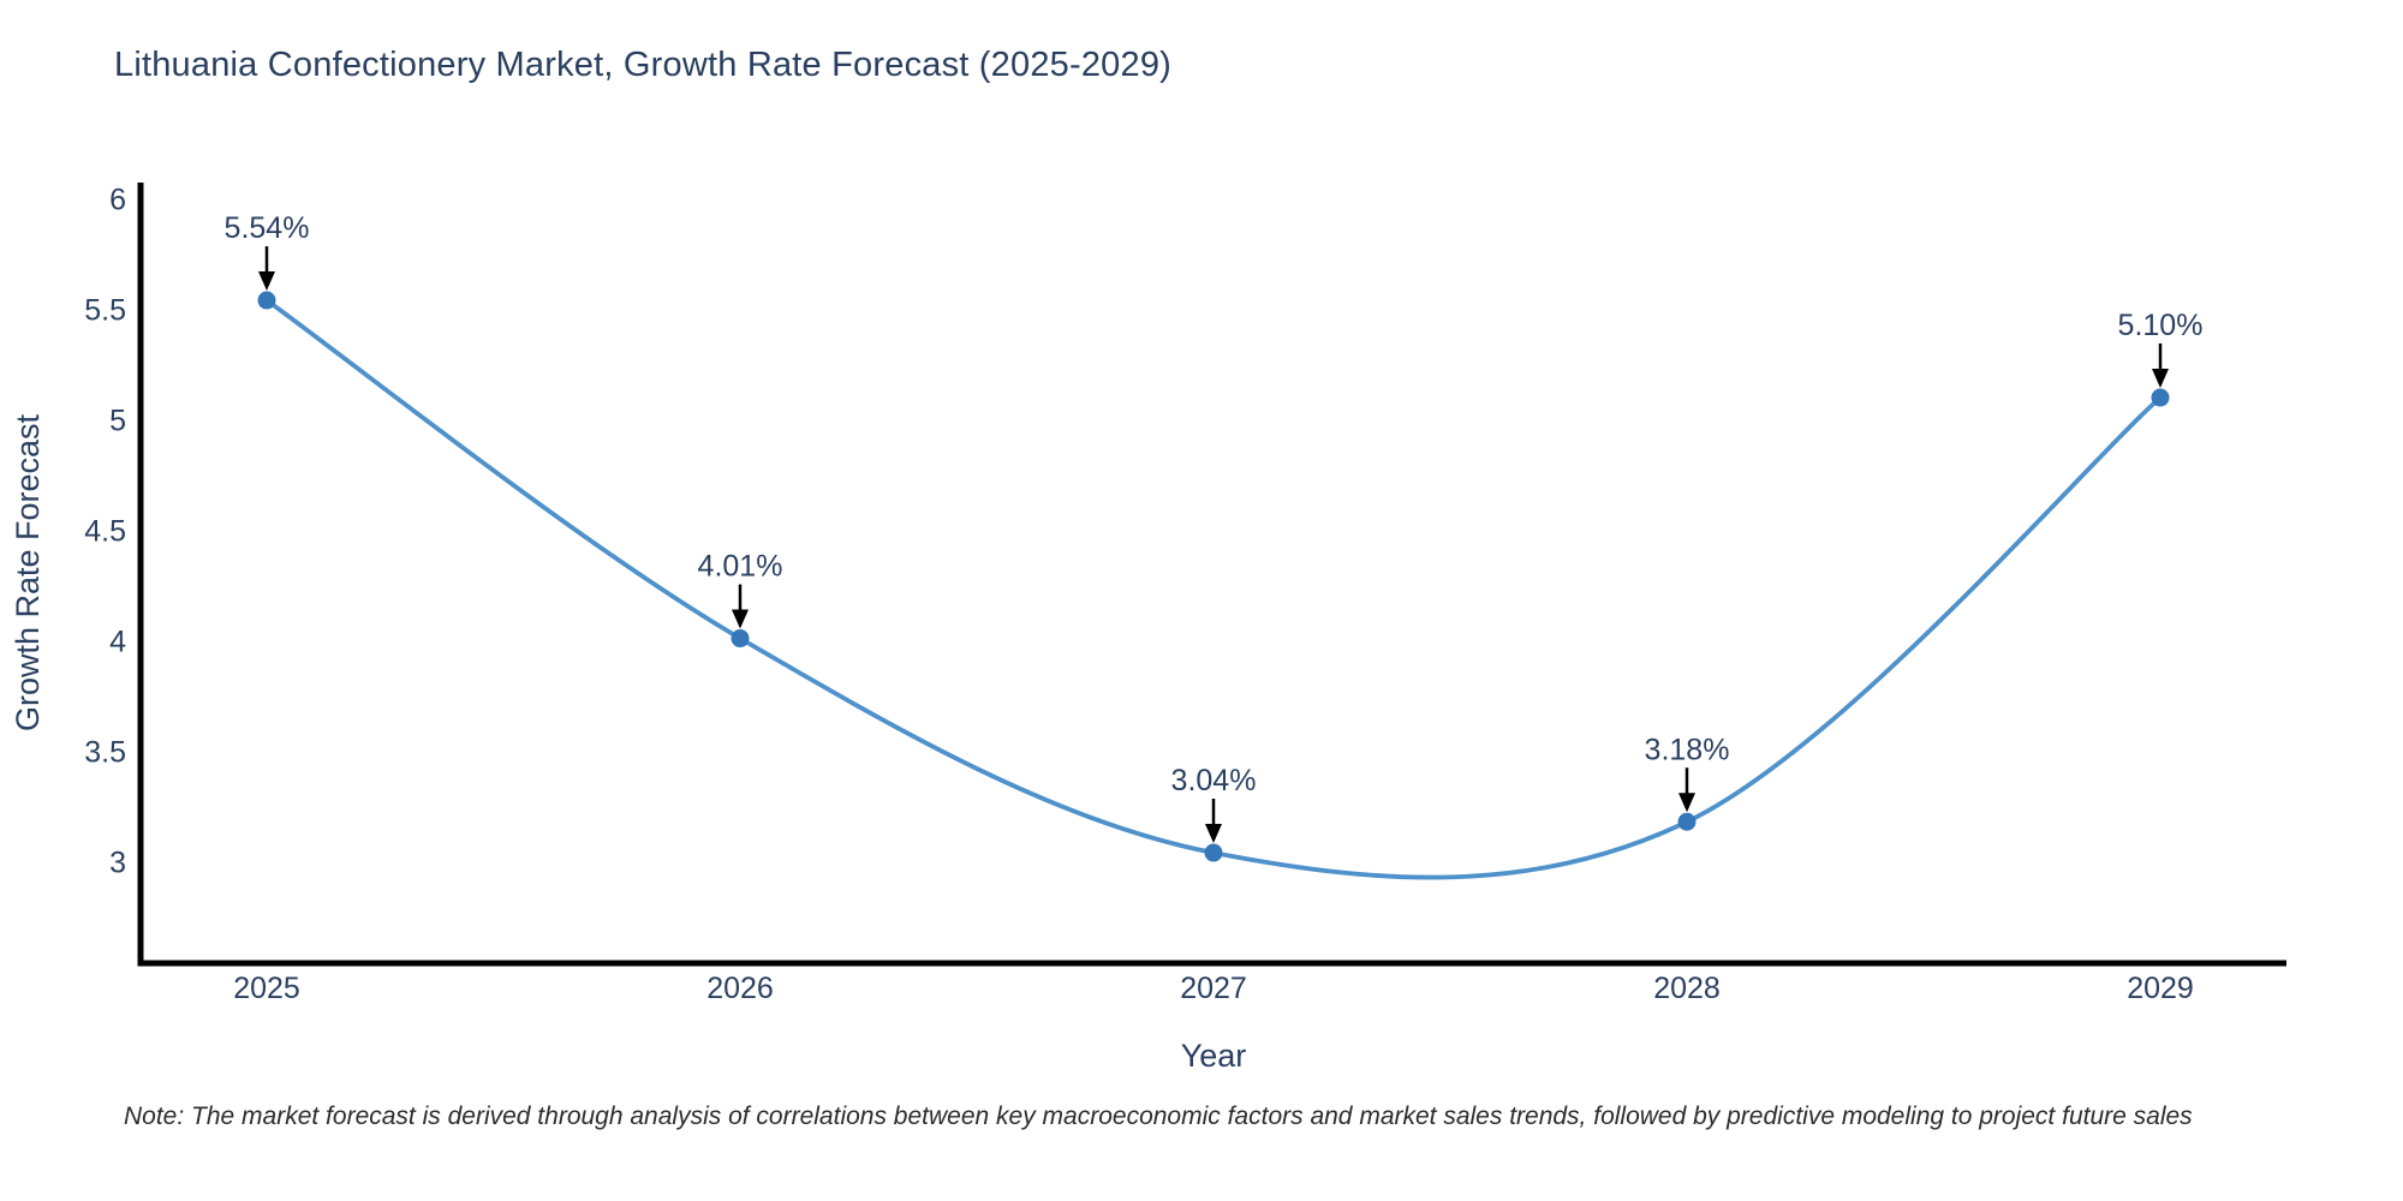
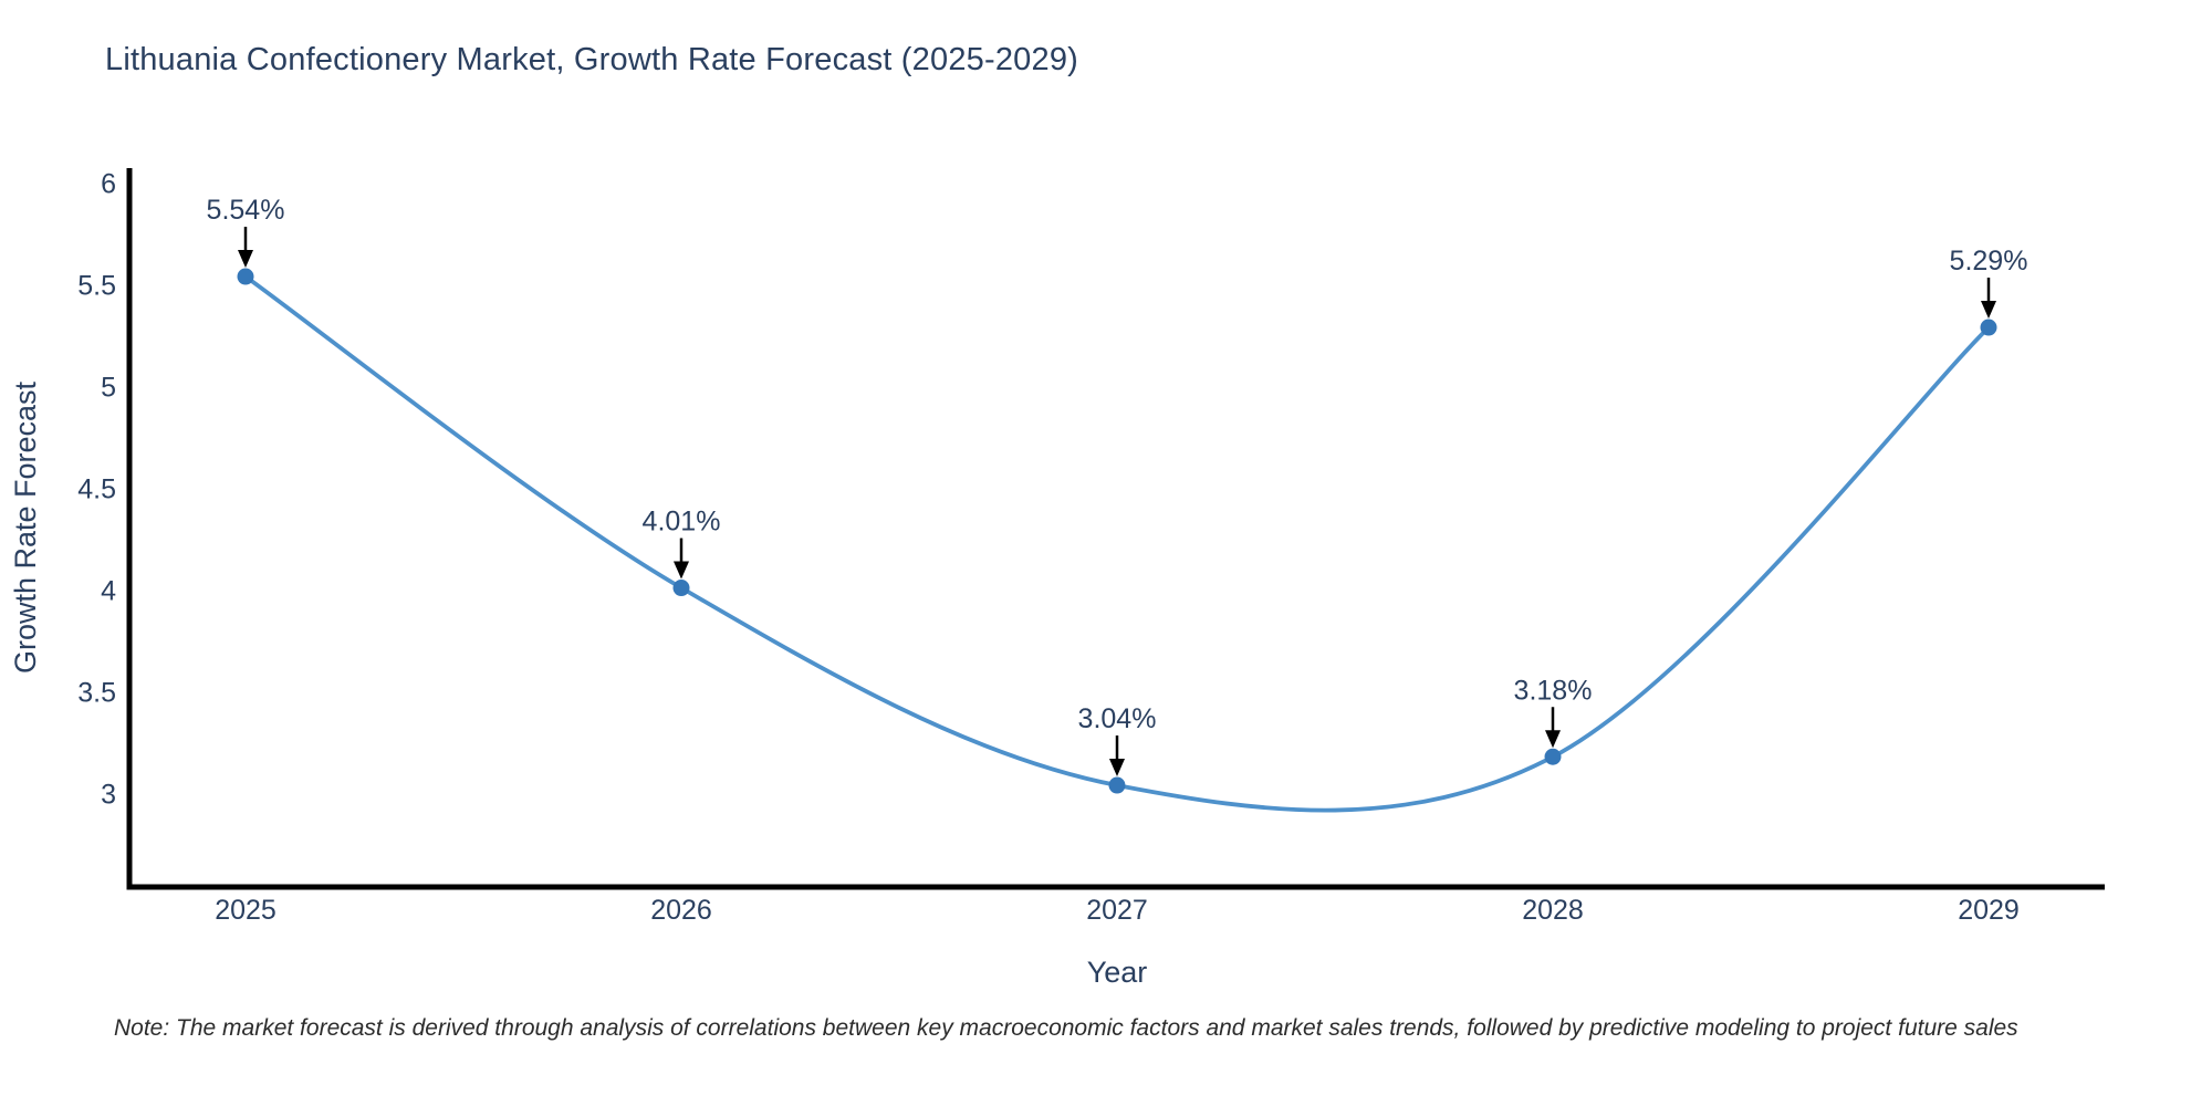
2029: 5.10% -> 5.29%
